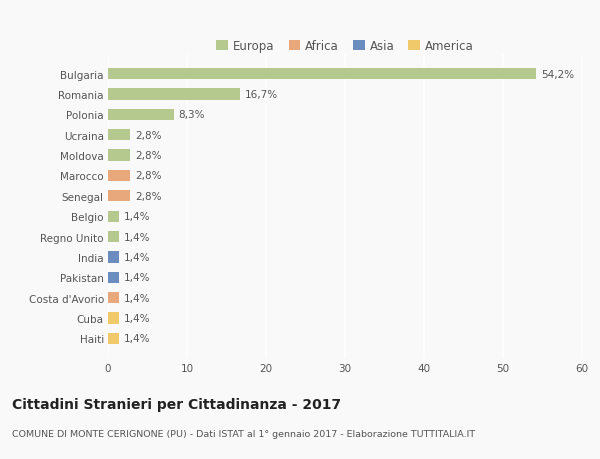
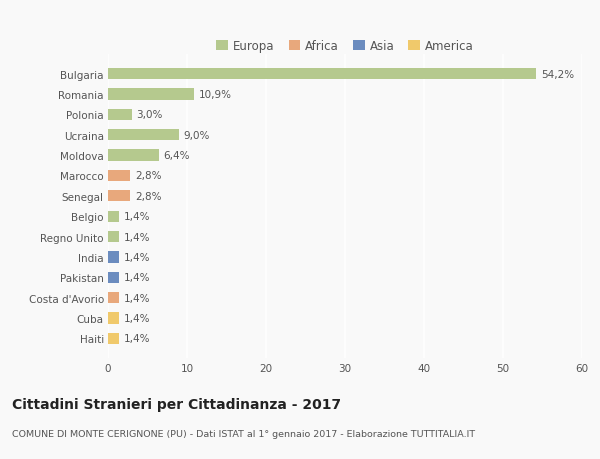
Romania: 16,7% -> 10,9%
Polonia: 8,3% -> 3,0%
Ucraina: 2,8% -> 9,0%
Moldova: 2,8% -> 6,4%
